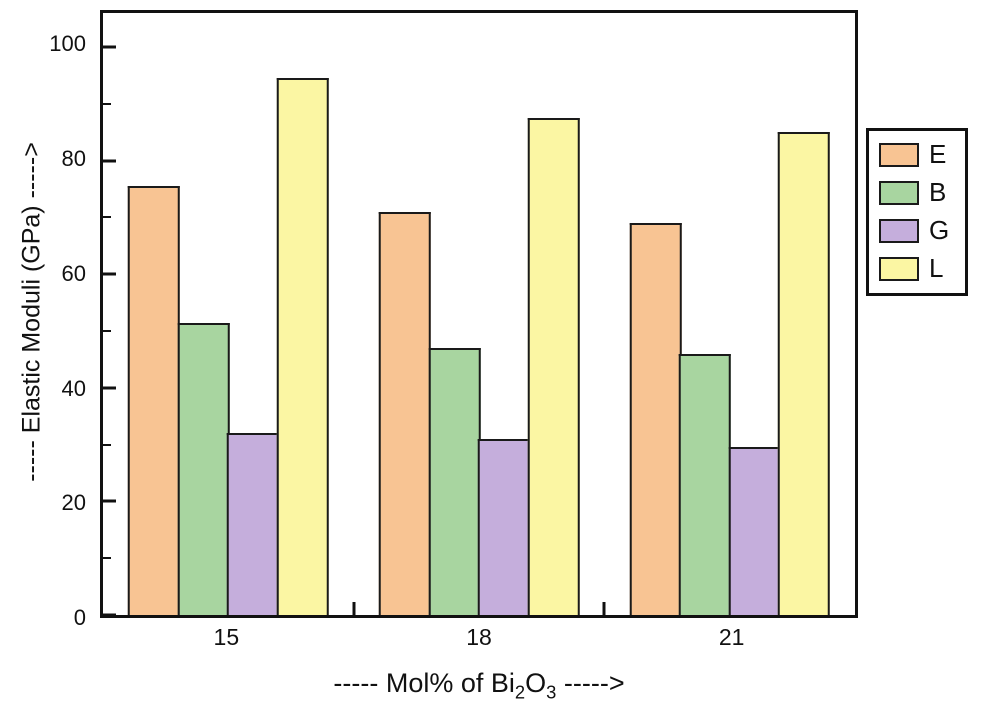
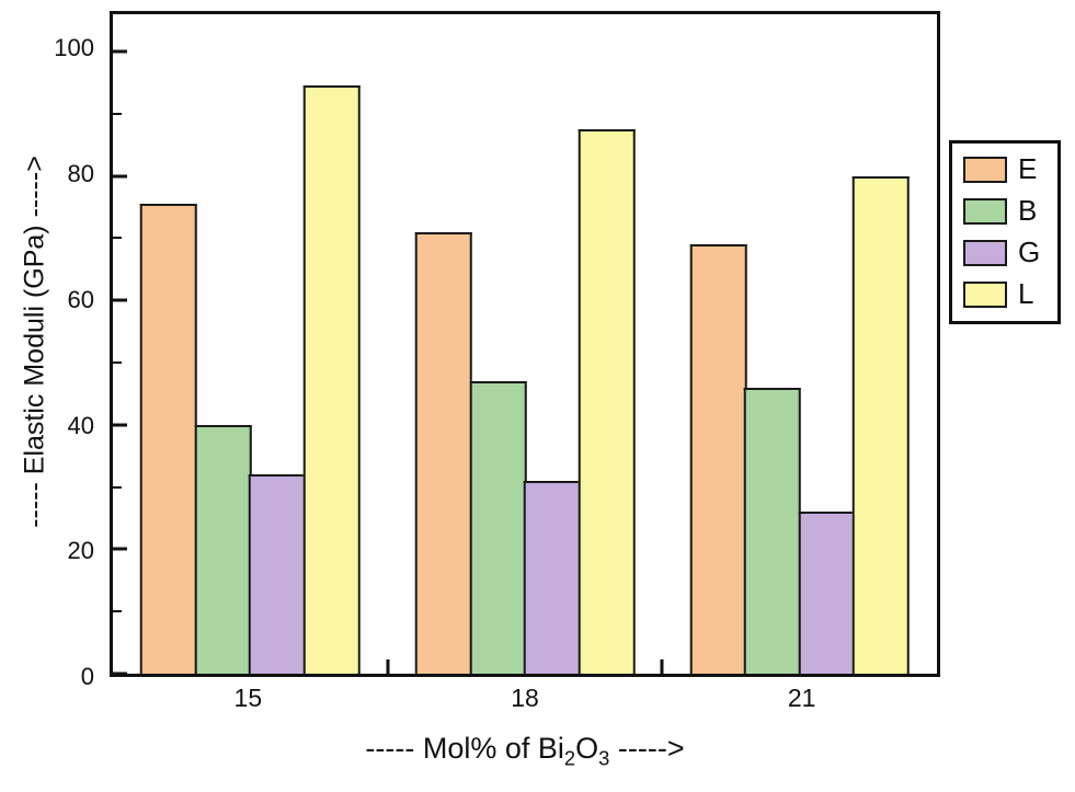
B/15: 52 -> 40
G/21: 30 -> 26
L/21: 85 -> 80
